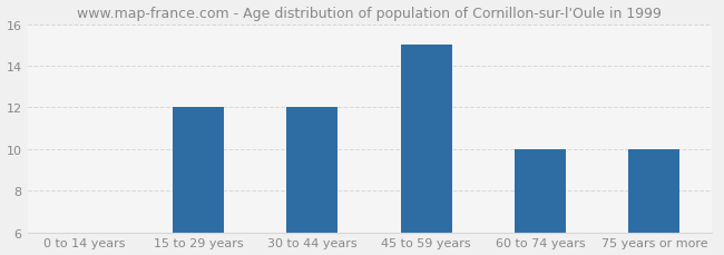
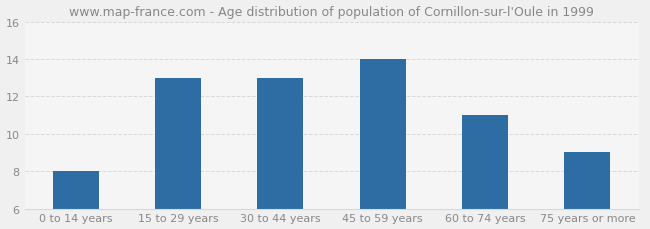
0 to 14 years: 6 -> 8
15 to 29 years: 12 -> 13
30 to 44 years: 12 -> 13
45 to 59 years: 15 -> 14
60 to 74 years: 10 -> 11
75 years or more: 10 -> 9
